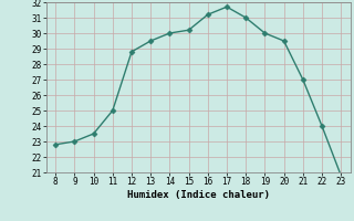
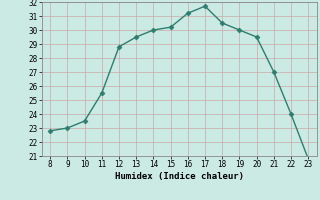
11: 25.0 -> 25.5
18: 31.0 -> 30.5
